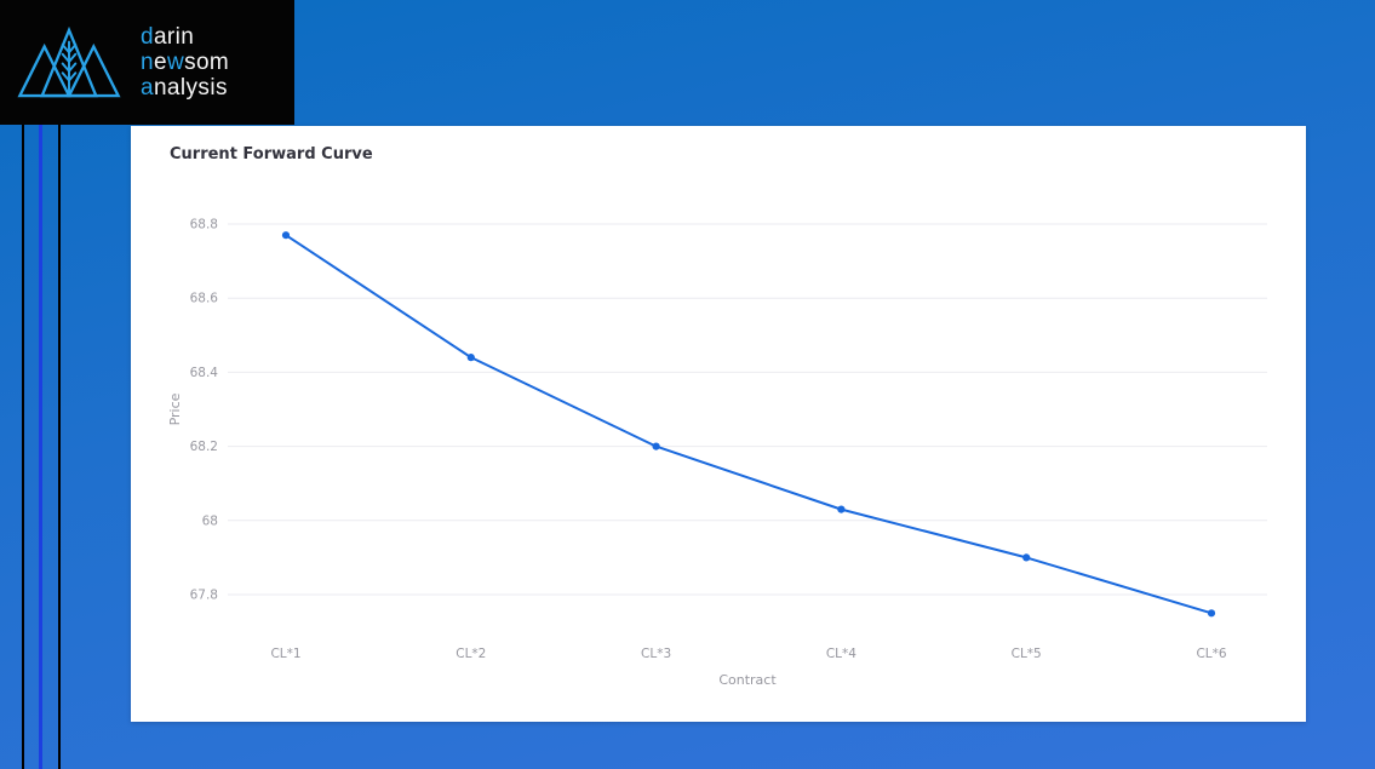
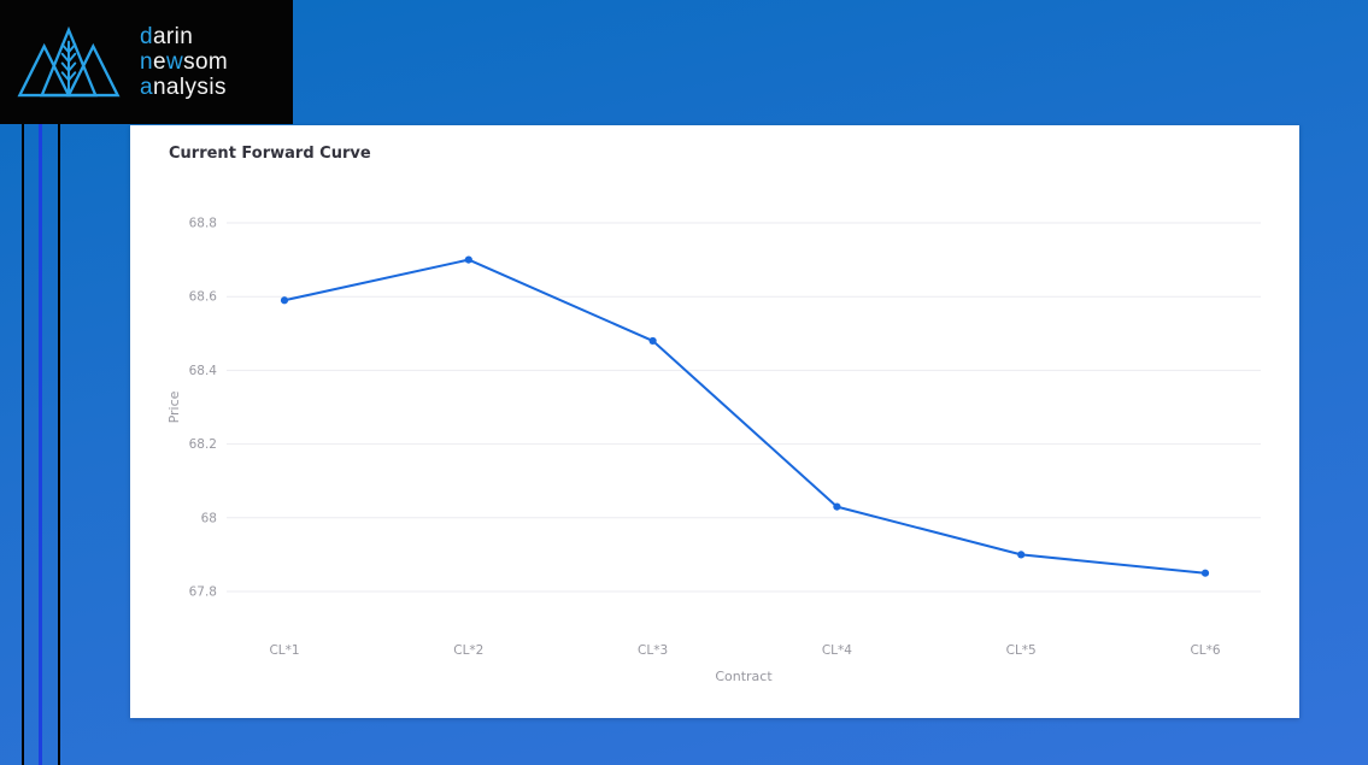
CL*1: 68.77 -> 68.59
CL*2: 68.44 -> 68.70
CL*3: 68.20 -> 68.48
CL*6: 67.75 -> 67.85
